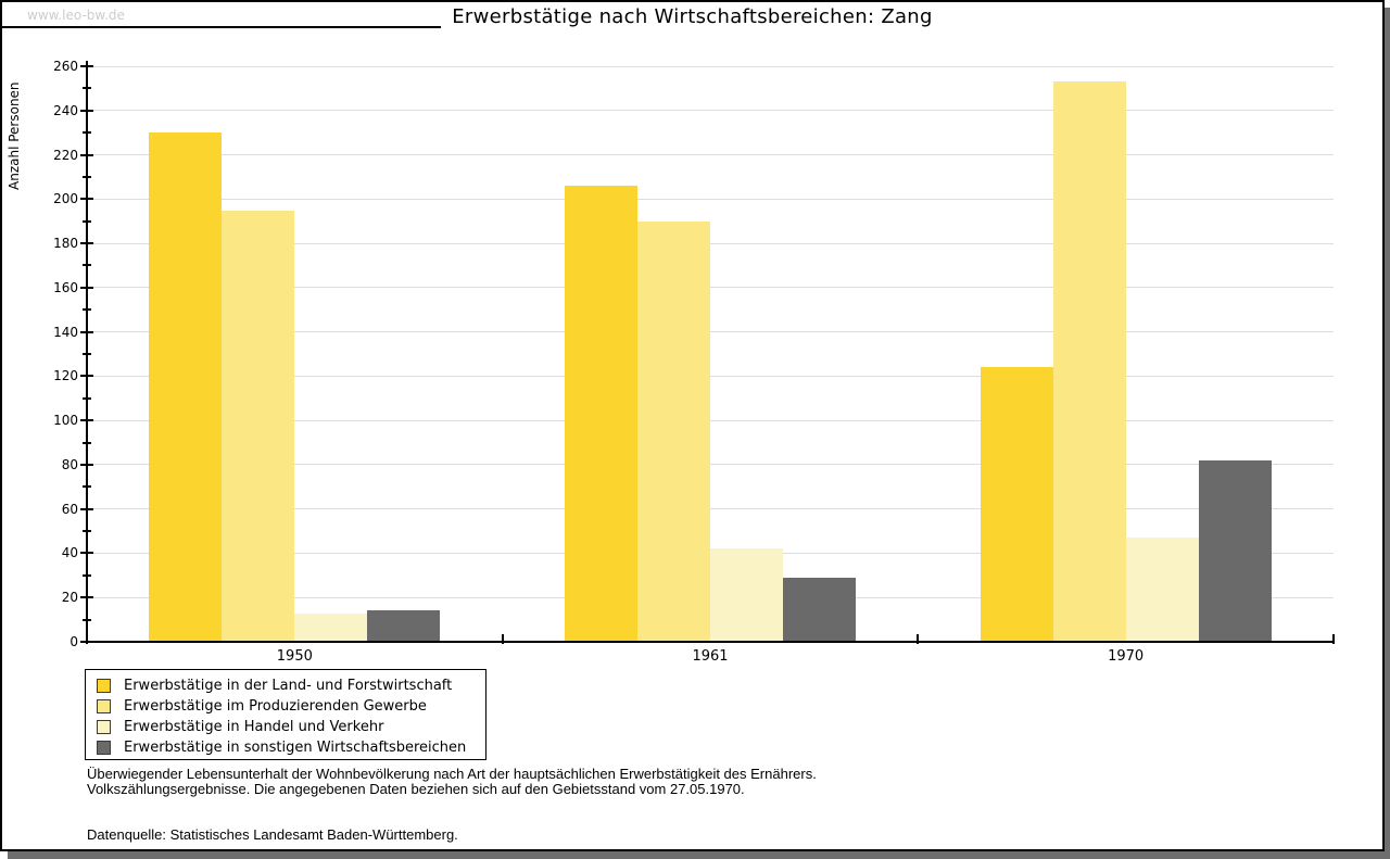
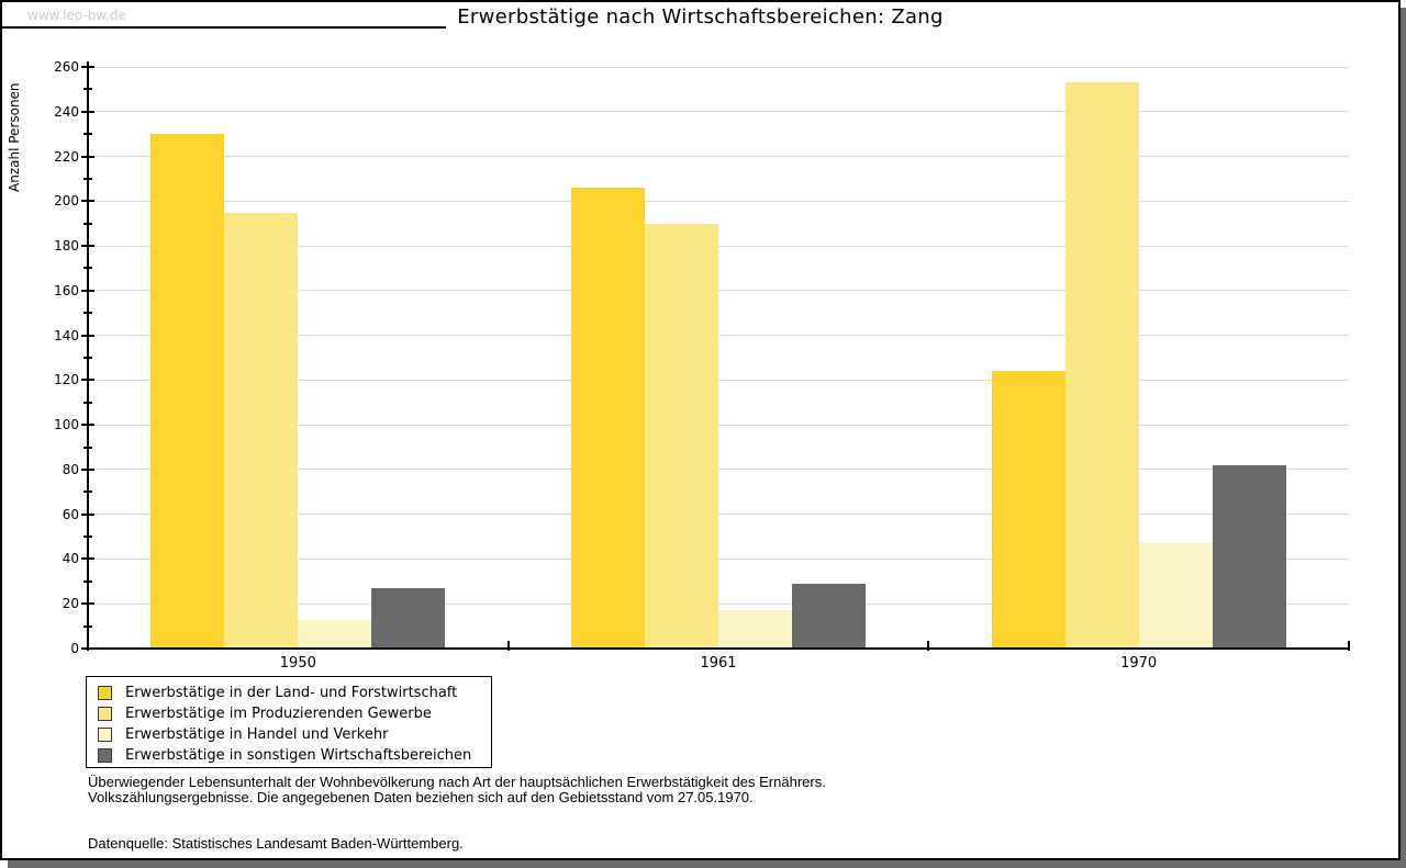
Erwerbstätige in sonstigen Wirtschaftsbereichen/1950: 14 -> 27
Erwerbstätige in Handel und Verkehr/1961: 42 -> 17
